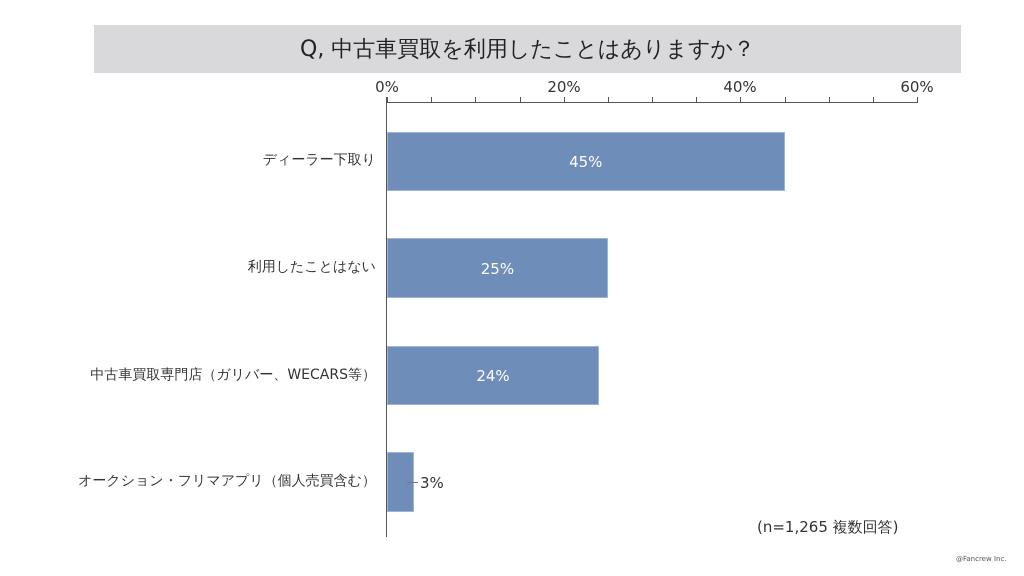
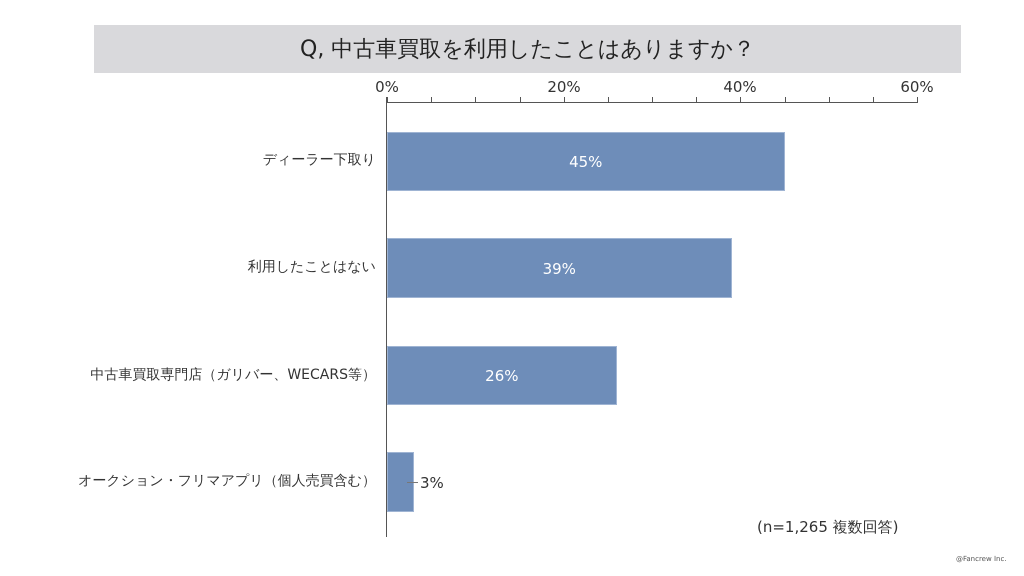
利用したことはない: 25% -> 39%
中古車買取専門店（ガリバー、WECARS等）: 24% -> 26%
